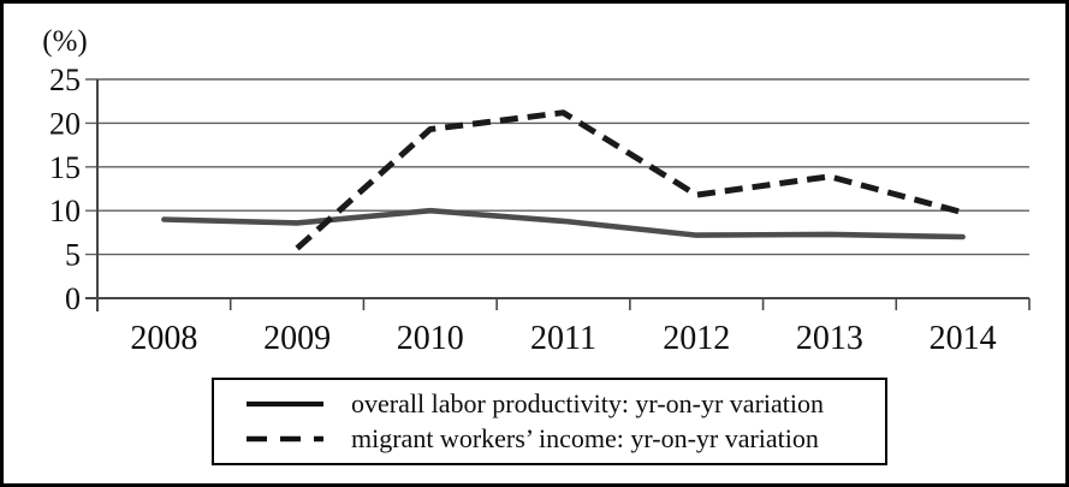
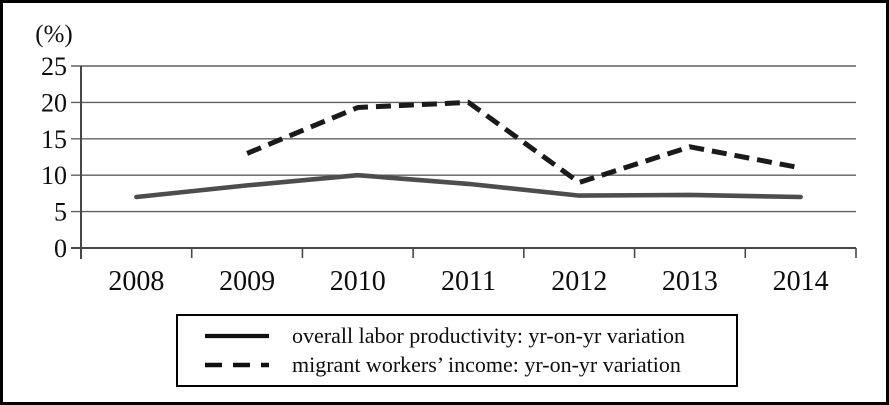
overall labor productivity: yr-on-yr variation/2008: 9 -> 7
migrant workers’ income: yr-on-yr variation/2009: 6 -> 13
migrant workers’ income: yr-on-yr variation/2011: 21 -> 20
migrant workers’ income: yr-on-yr variation/2012: 12 -> 9
migrant workers’ income: yr-on-yr variation/2014: 10 -> 11
